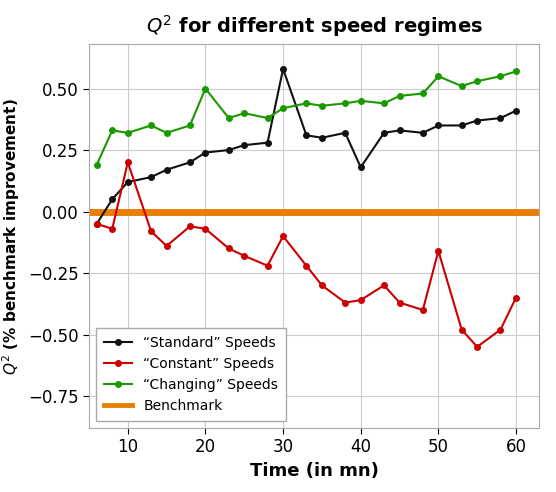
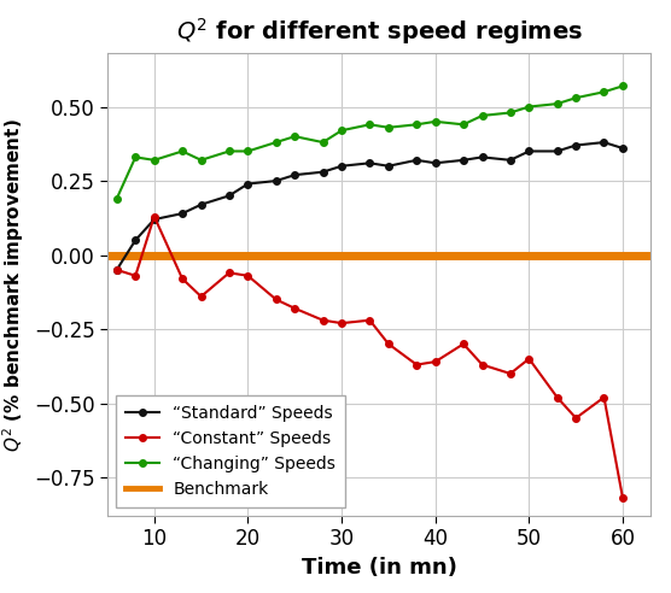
“Constant” Speeds/10: 0.20 -> 0.13
“Changing” Speeds/20: 0.50 -> 0.35
“Standard” Speeds/30: 0.58 -> 0.30
“Constant” Speeds/30: -0.10 -> -0.23
“Standard” Speeds/40: 0.18 -> 0.31
“Constant” Speeds/50: -0.16 -> -0.35
“Changing” Speeds/50: 0.55 -> 0.50
“Standard” Speeds/60: 0.41 -> 0.36
“Constant” Speeds/60: -0.35 -> -0.82
